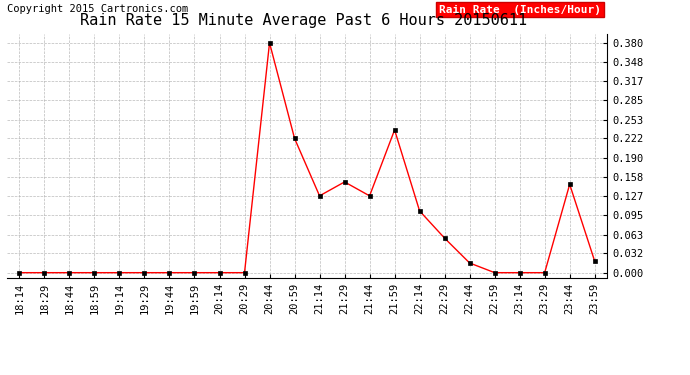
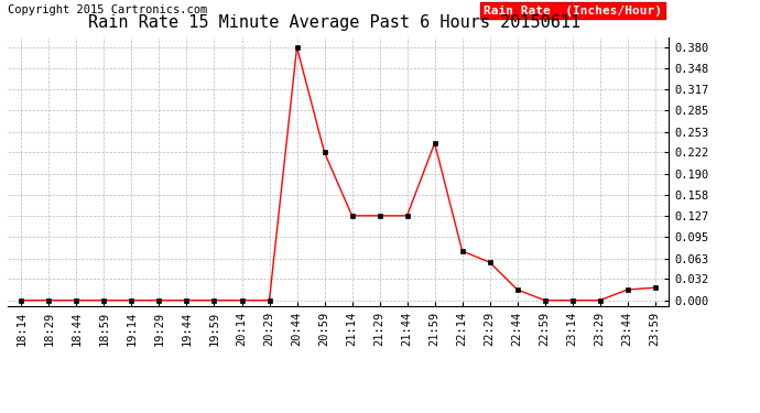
21:29: 0.150 -> 0.127
22:14: 0.102 -> 0.074
23:44: 0.146 -> 0.016
